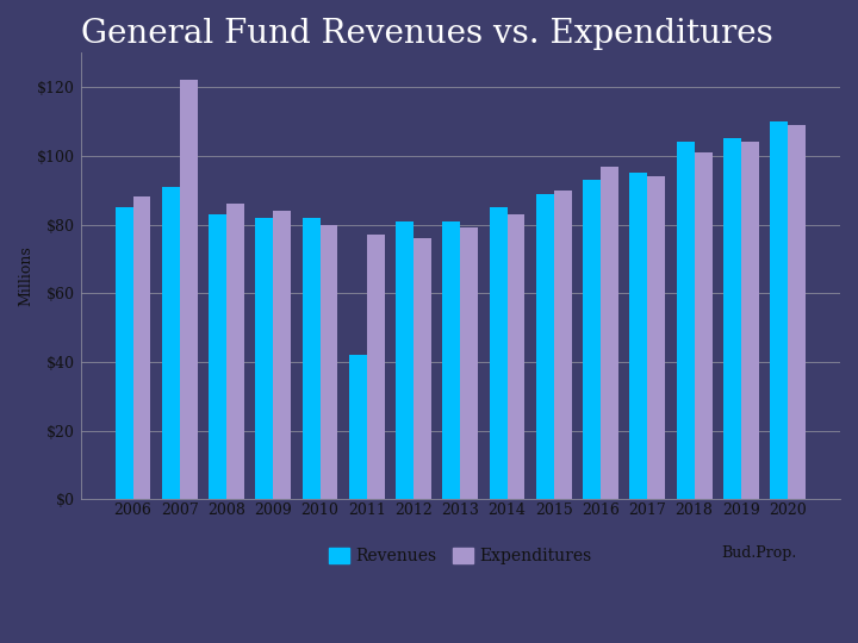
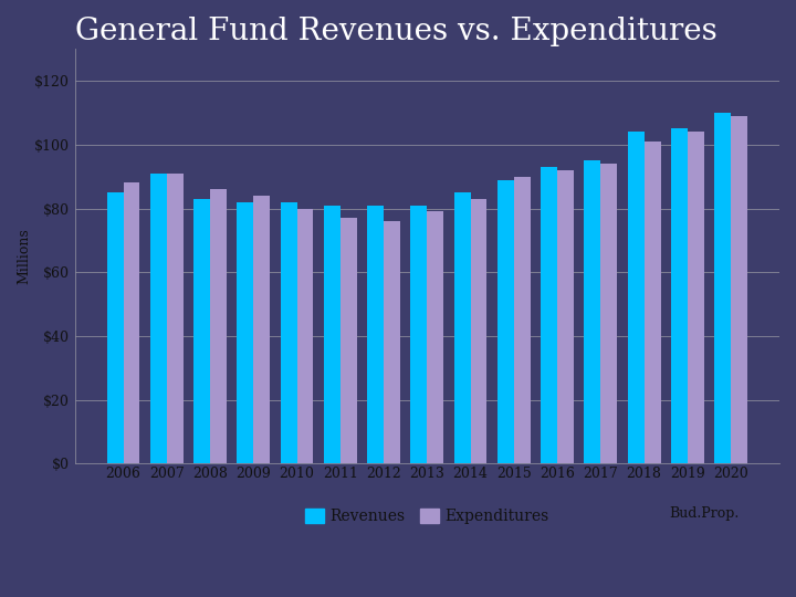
Expenditures/2007: $122 -> $91
Revenues/2011: $42 -> $81
Expenditures/2016: $97 -> $92
